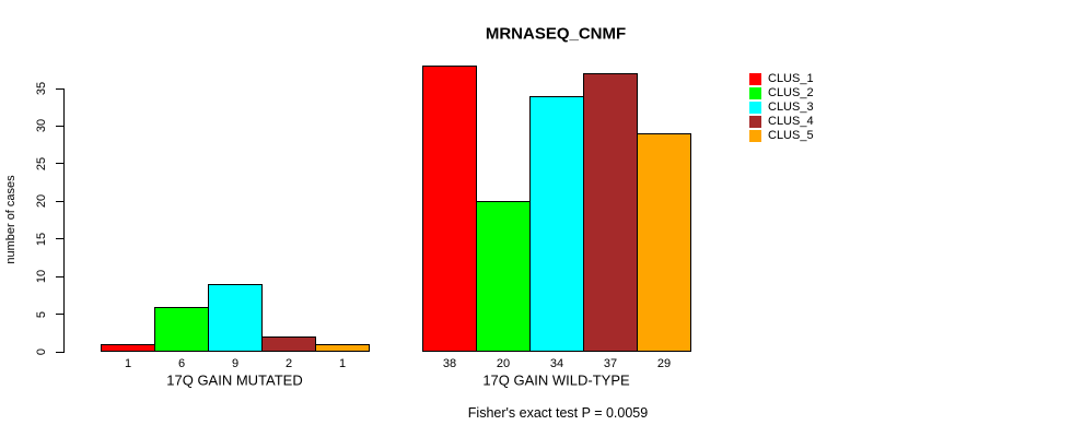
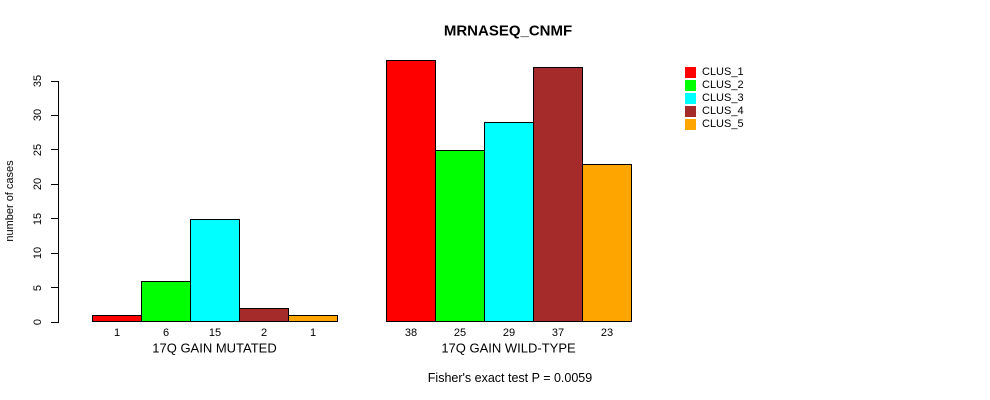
CLUS_3/17Q GAIN MUTATED: 9 -> 15
CLUS_2/17Q GAIN WILD-TYPE: 20 -> 25
CLUS_3/17Q GAIN WILD-TYPE: 34 -> 29
CLUS_5/17Q GAIN WILD-TYPE: 29 -> 23
